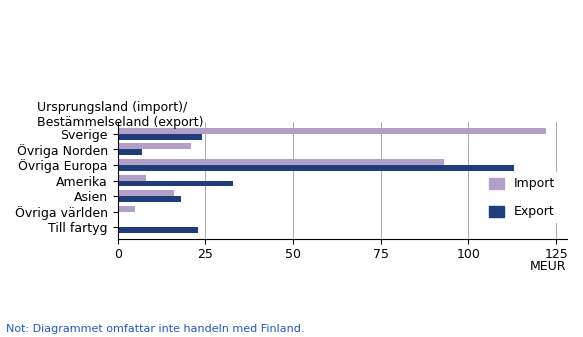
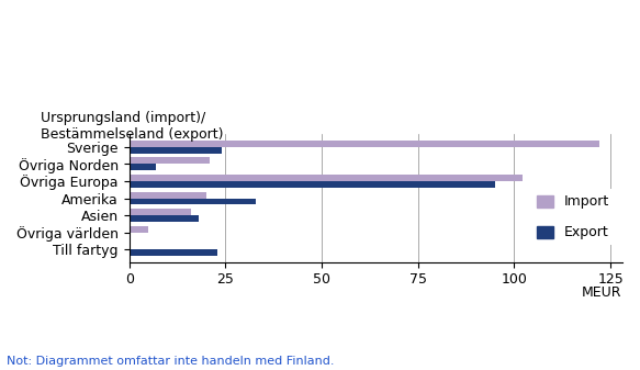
Import/Övriga Europa: 93 -> 102
Export/Övriga Europa: 113.0 -> 95.0
Import/Amerika: 8 -> 20
